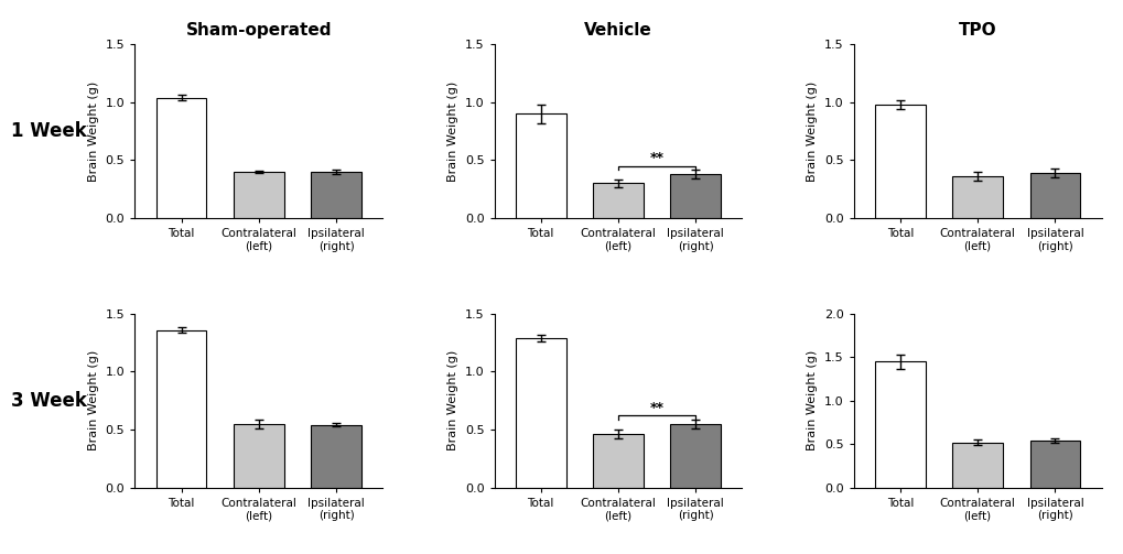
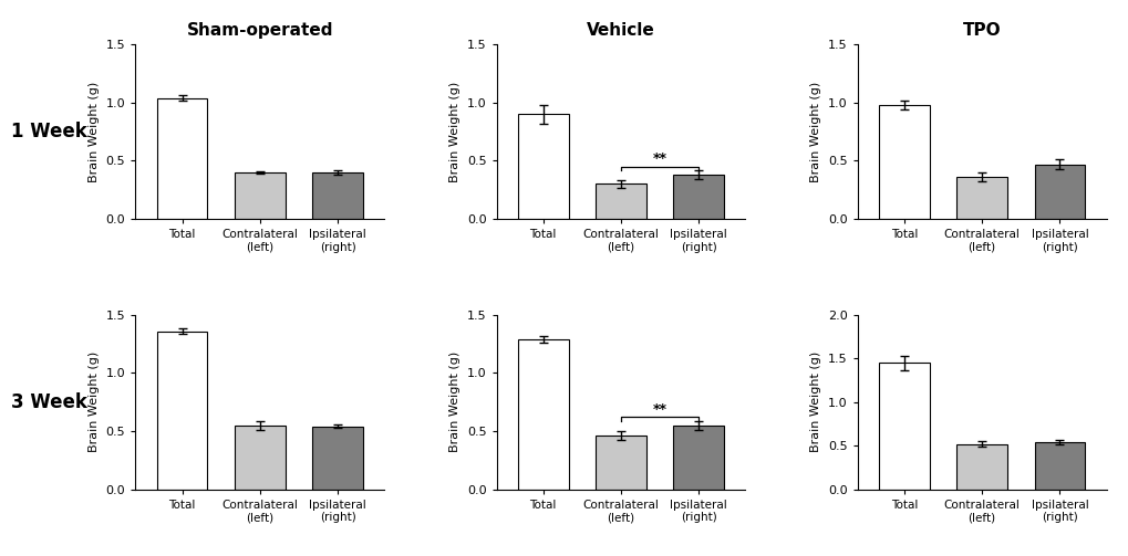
TPO/Ipsilateral (right): 0.39 -> 0.47
